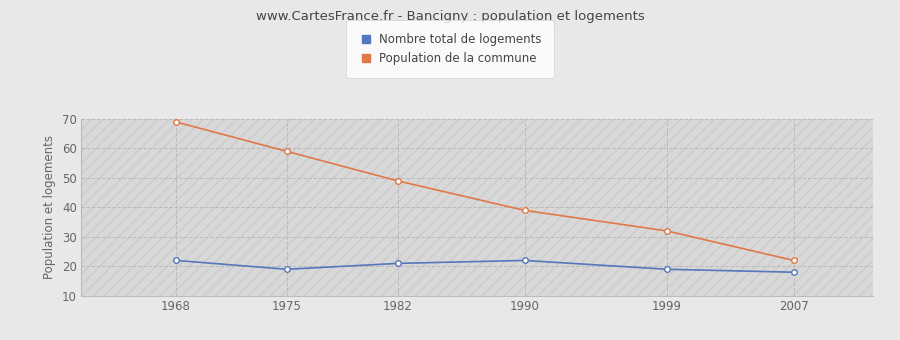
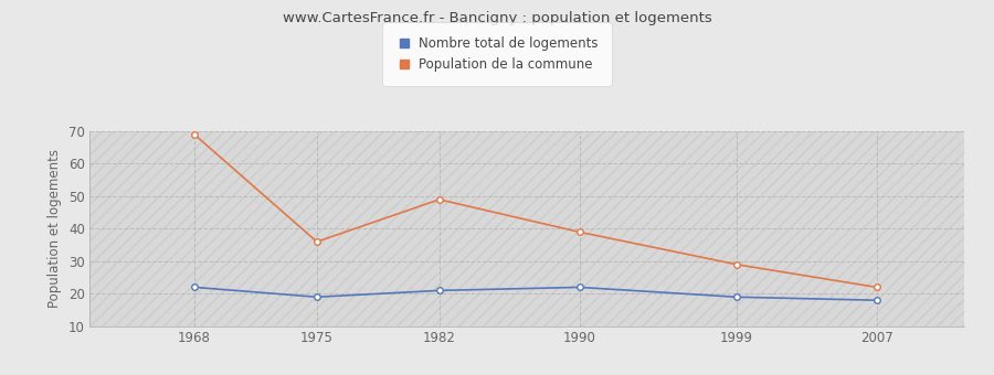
Population de la commune/1975: 59 -> 36
Population de la commune/1999: 32 -> 29
